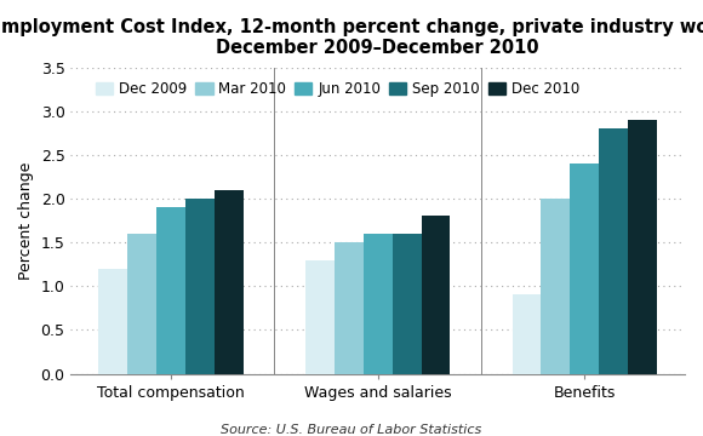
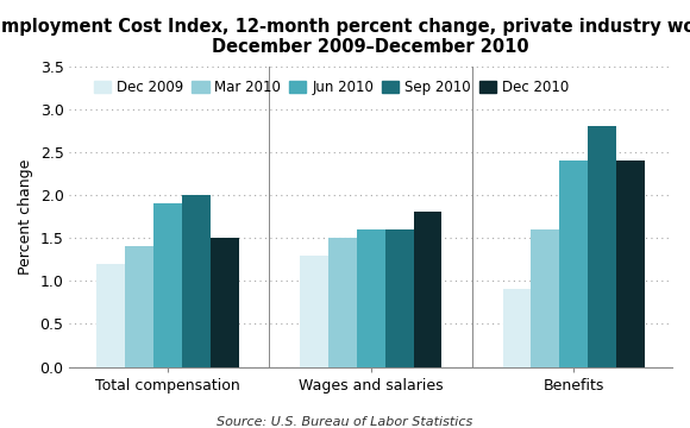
Mar 2010/Total compensation: 1.6 -> 1.4
Dec 2010/Total compensation: 2.1 -> 1.5
Mar 2010/Benefits: 2.0 -> 1.6
Dec 2010/Benefits: 2.9 -> 2.4
